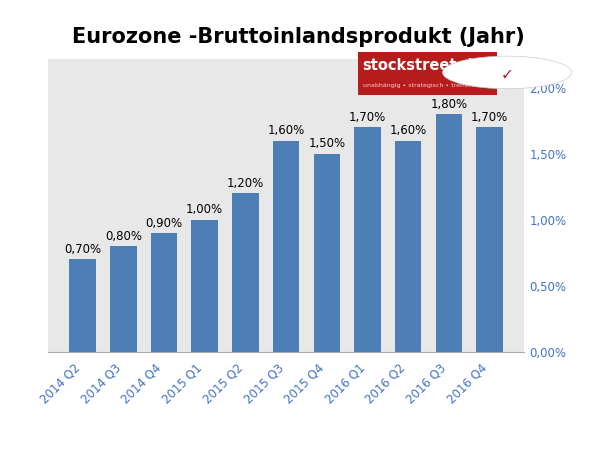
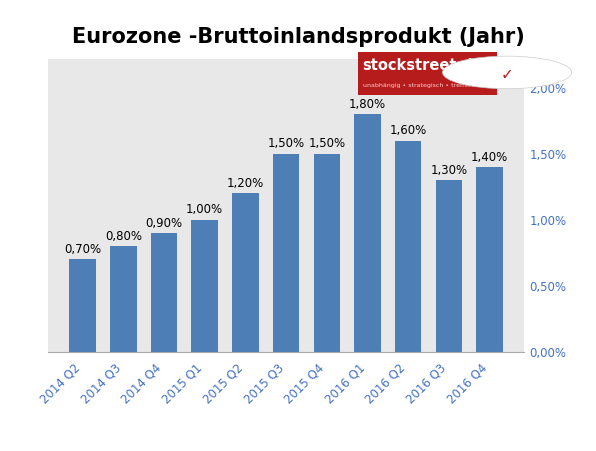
2015 Q3: 1,60% -> 1,50%
2016 Q1: 1,70% -> 1,80%
2016 Q3: 1,80% -> 1,30%
2016 Q4: 1,70% -> 1,40%
